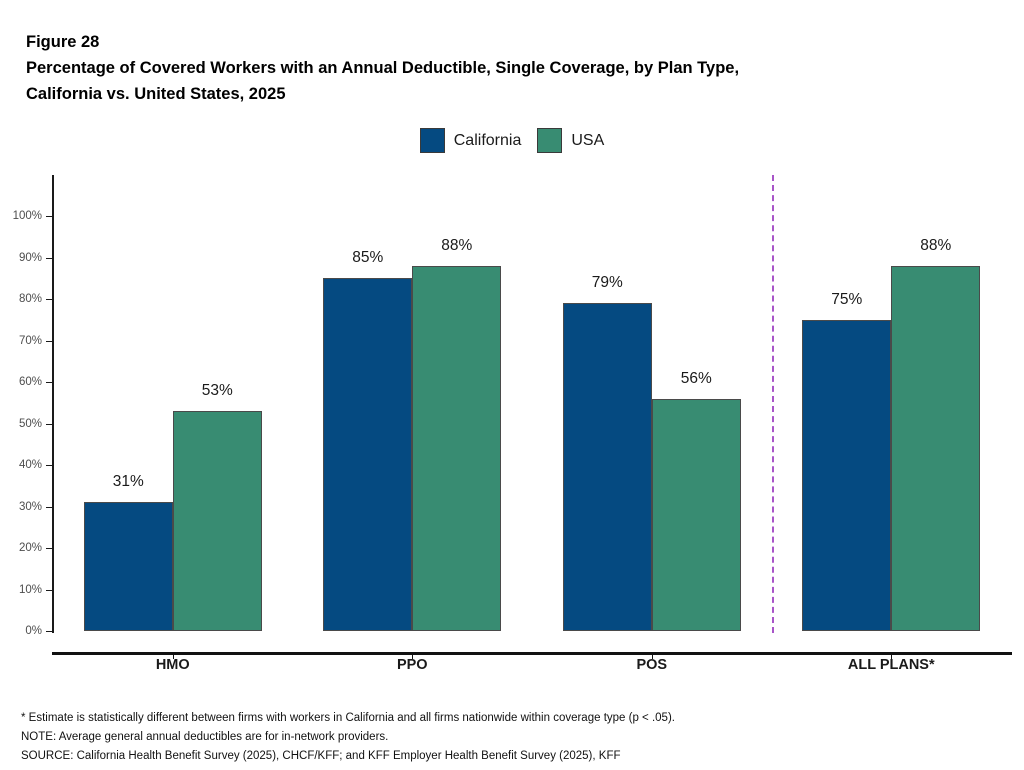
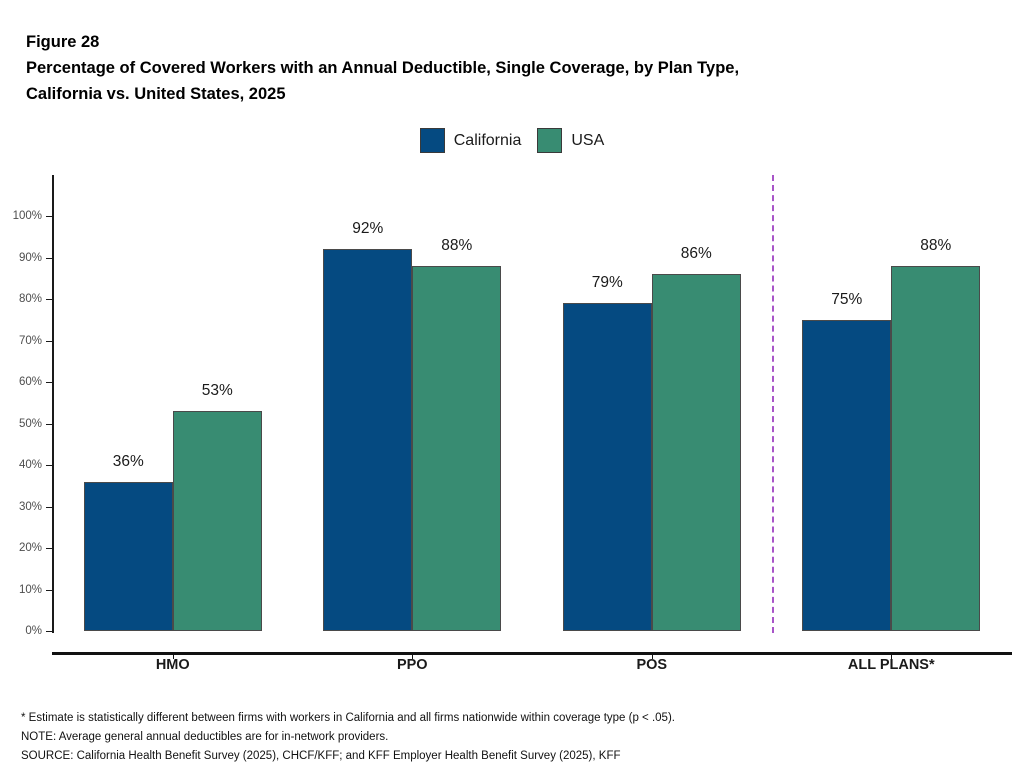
California/HMO: 31% -> 36%
California/PPO: 85% -> 92%
USA/POS: 56% -> 86%
